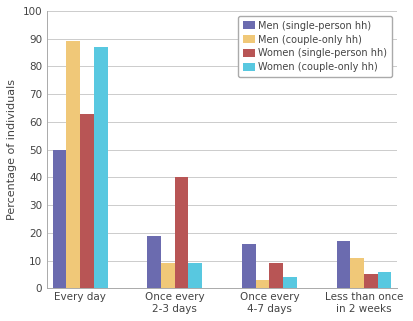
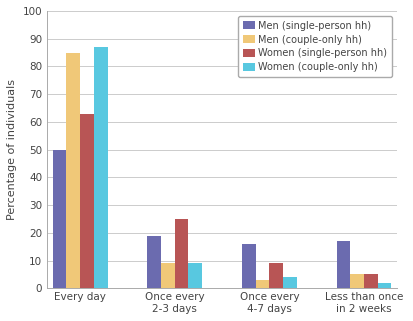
Men (couple-only hh)/Every day: 89 -> 85
Women (single-person hh)/Once every 2-3 days: 40 -> 25
Men (couple-only hh)/Less than once in 2 weeks: 11 -> 5
Women (couple-only hh)/Less than once in 2 weeks: 6 -> 2
